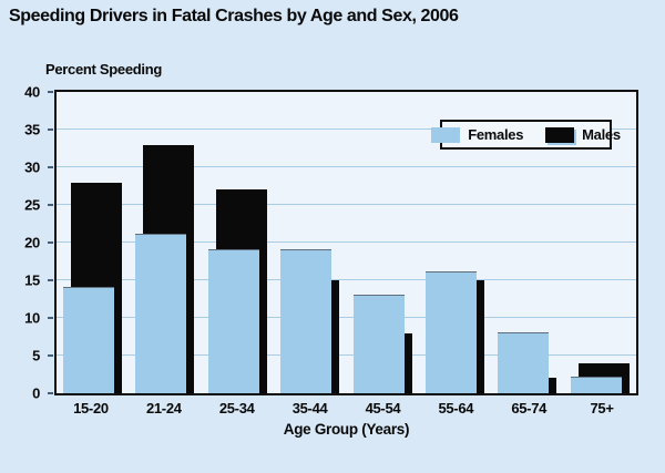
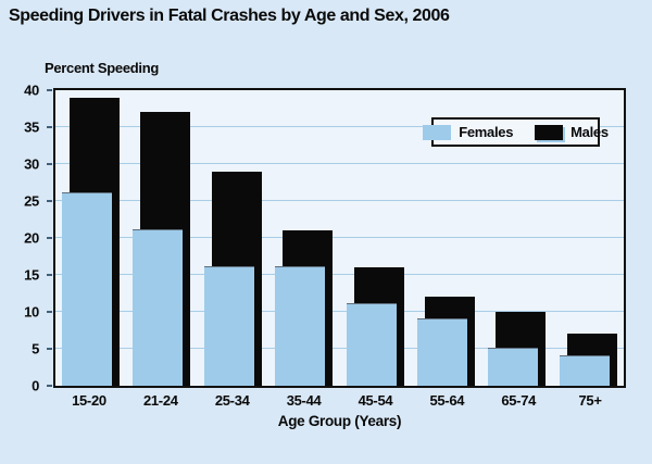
Females/15-20: 14 -> 26
Males/15-20: 28 -> 39
Males/21-24: 33 -> 37
Females/25-34: 19 -> 16
Males/25-34: 27 -> 29
Females/35-44: 19 -> 16
Males/35-44: 15 -> 21
Females/45-54: 13 -> 11
Males/45-54: 8 -> 16
Females/55-64: 16 -> 9
Males/55-64: 15 -> 12
Females/65-74: 8 -> 5
Males/65-74: 2 -> 10
Females/75+: 2 -> 4
Males/75+: 4 -> 7
